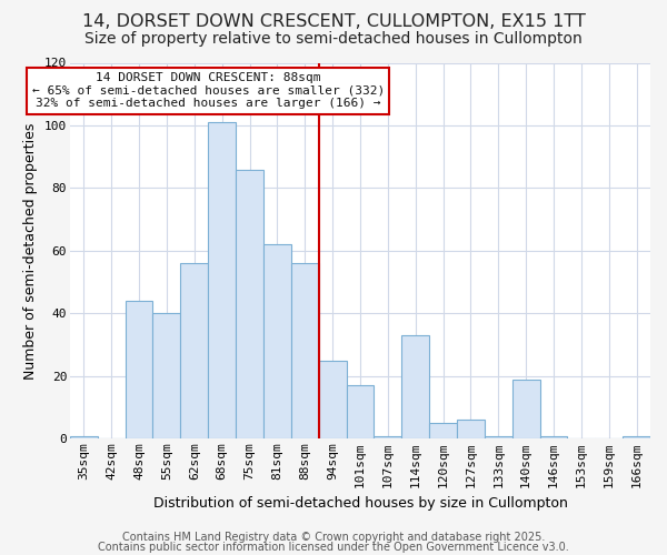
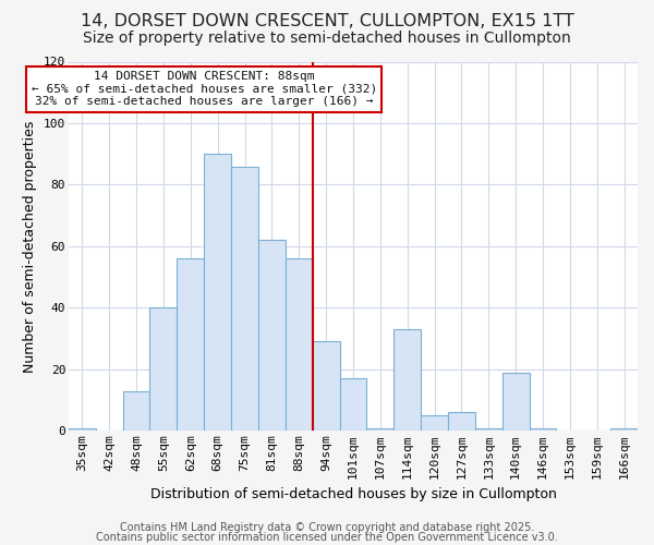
48sqm: 44 -> 13
68sqm: 101 -> 90
94sqm: 25 -> 29
